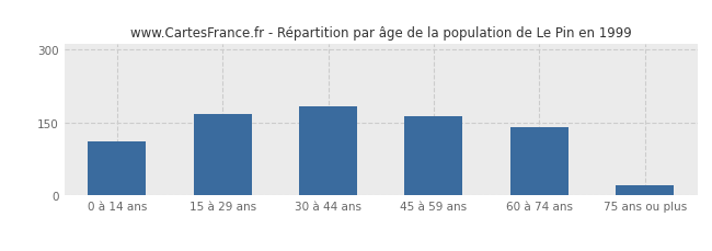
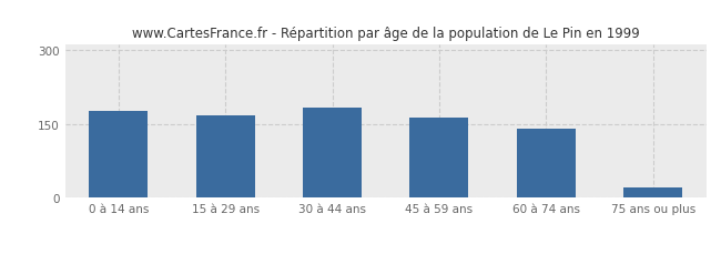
0 à 14 ans: 110 -> 175
